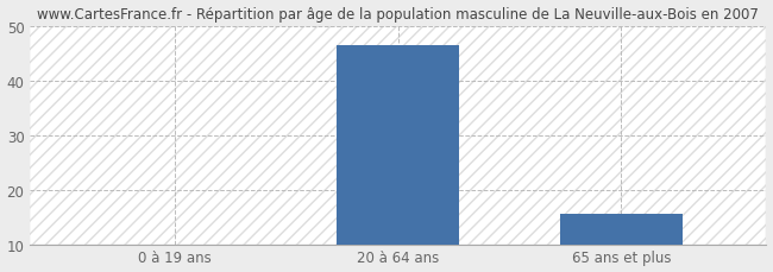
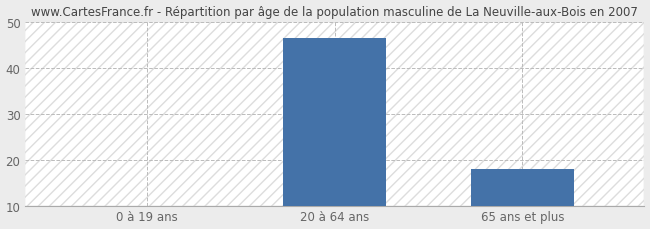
65 ans et plus: 15.5 -> 18.0
